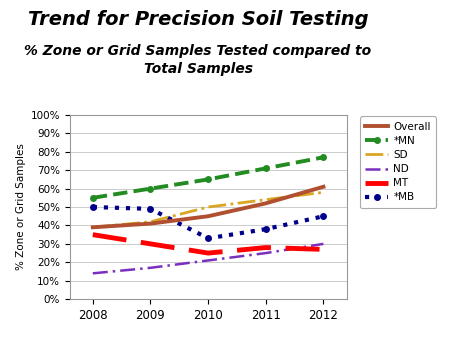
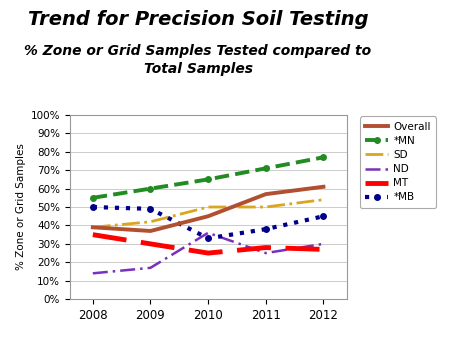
Overall/2009: 41% -> 37%
ND/2010: 21% -> 36%
Overall/2011: 52% -> 57%
SD/2011: 54% -> 50%
SD/2012: 58% -> 54%
